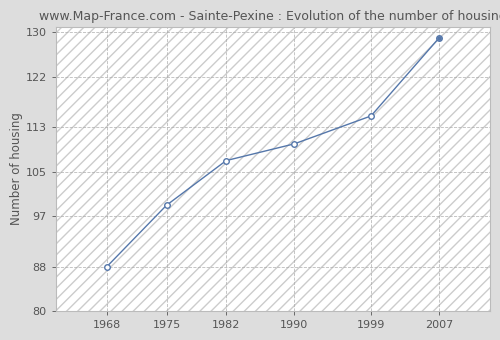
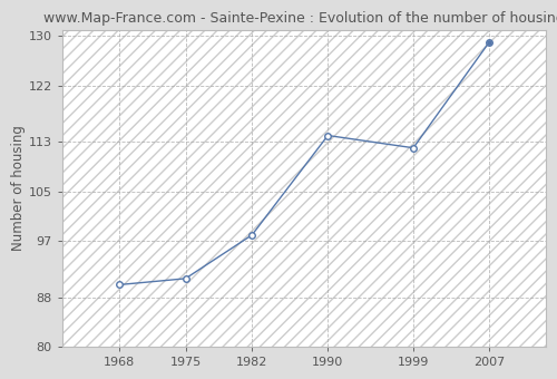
1968: 88 -> 90
1975: 99 -> 91
1982: 107 -> 98
1990: 110 -> 114
1999: 115 -> 112
